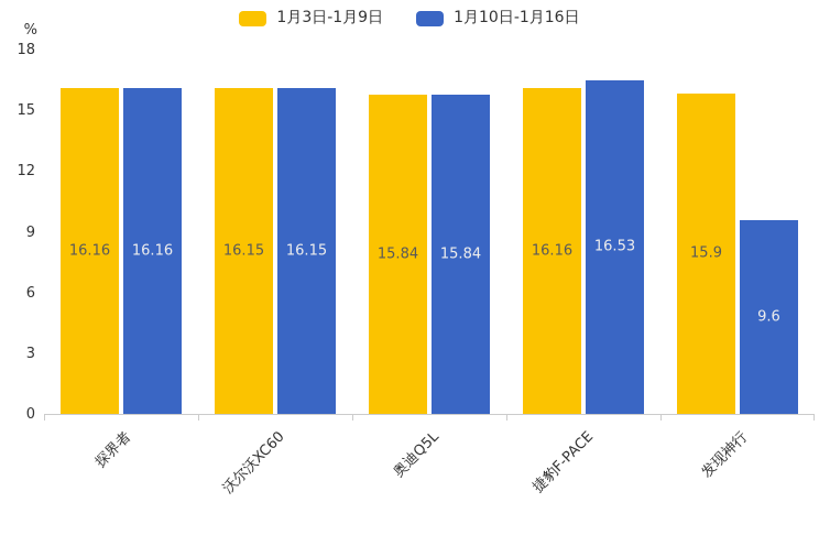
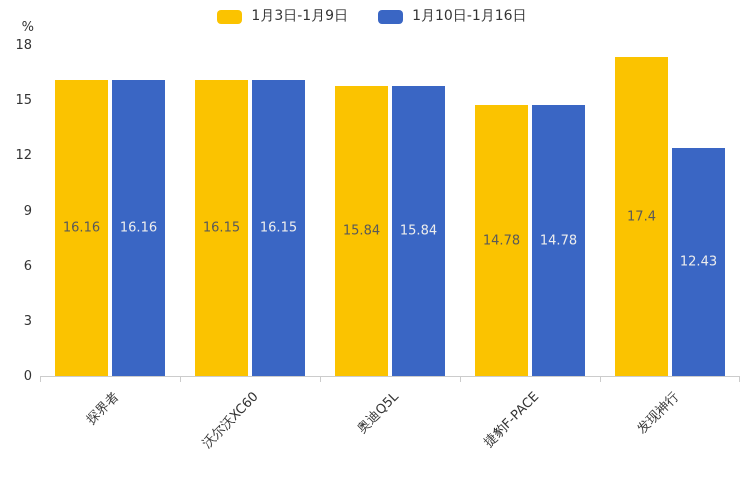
1月3日-1月9日/捷豹F-PACE: 16.16 -> 14.78
1月10日-1月16日/捷豹F-PACE: 16.53 -> 14.78
1月3日-1月9日/发现神行: 15.9 -> 17.4
1月10日-1月16日/发现神行: 9.6 -> 12.43
